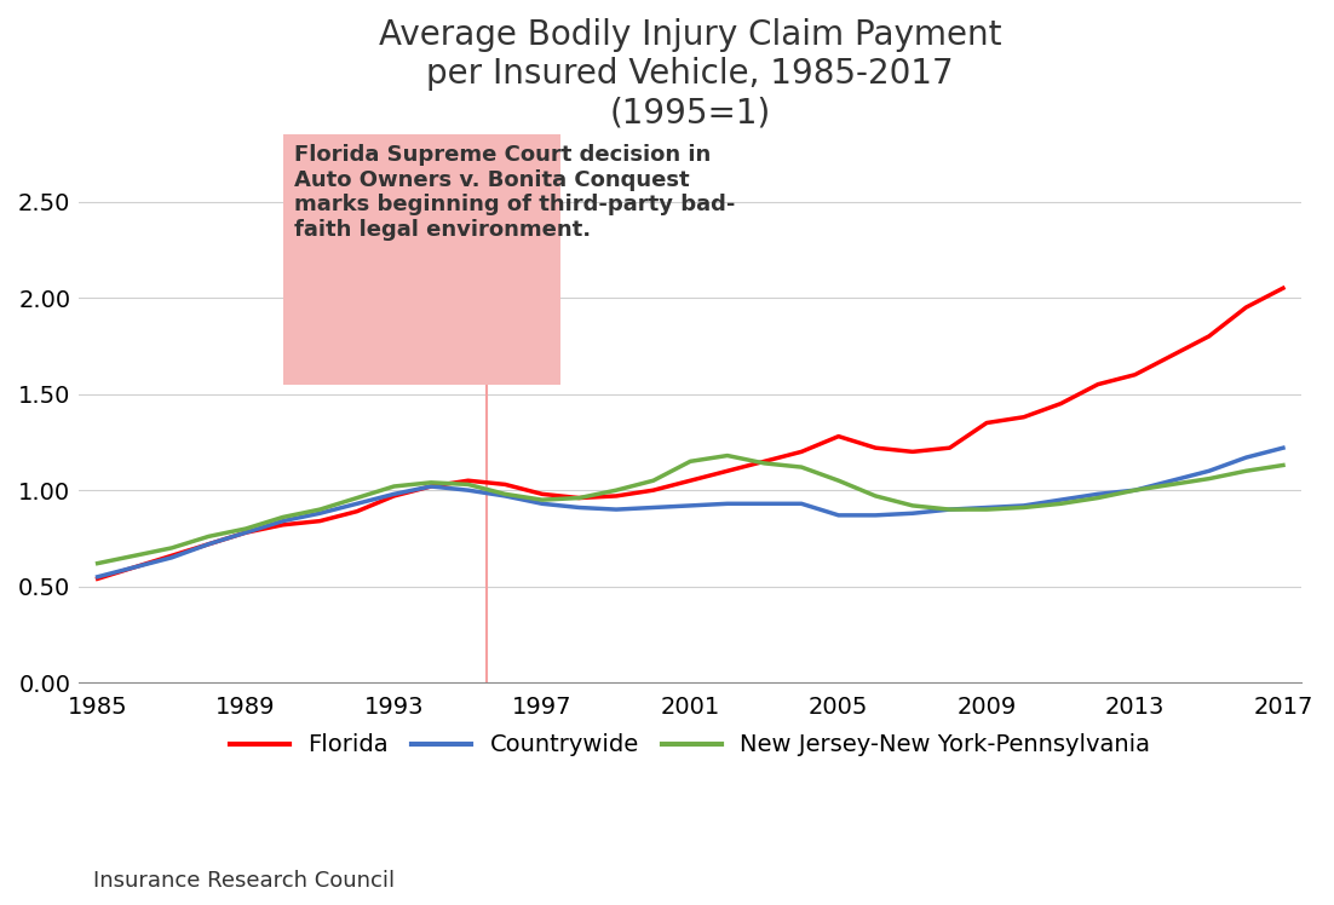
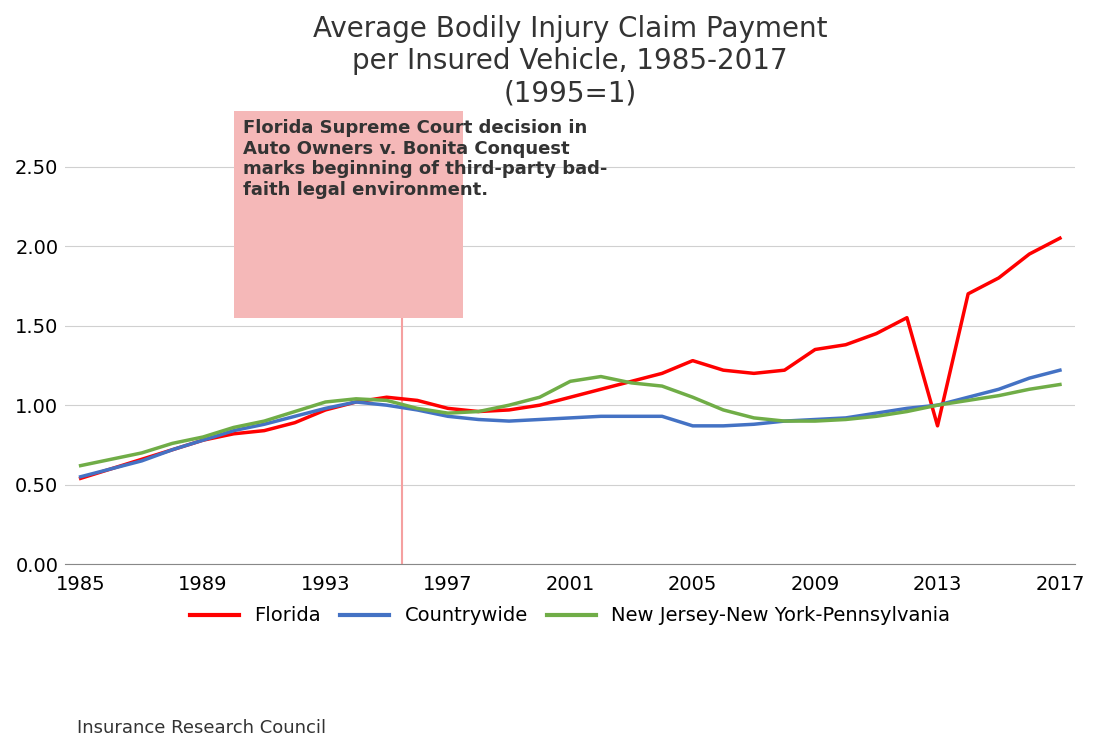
Florida/2013: 1.60 -> 0.87
